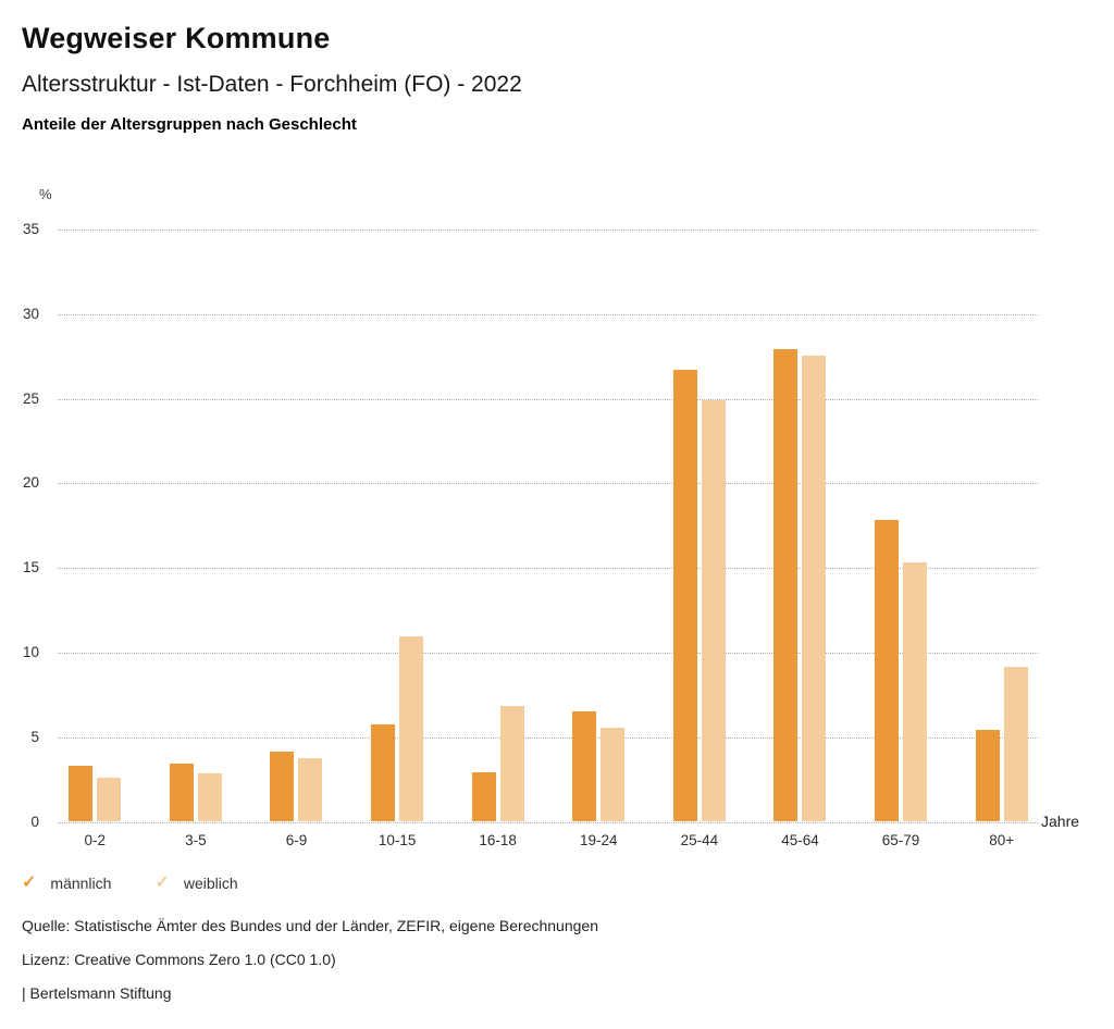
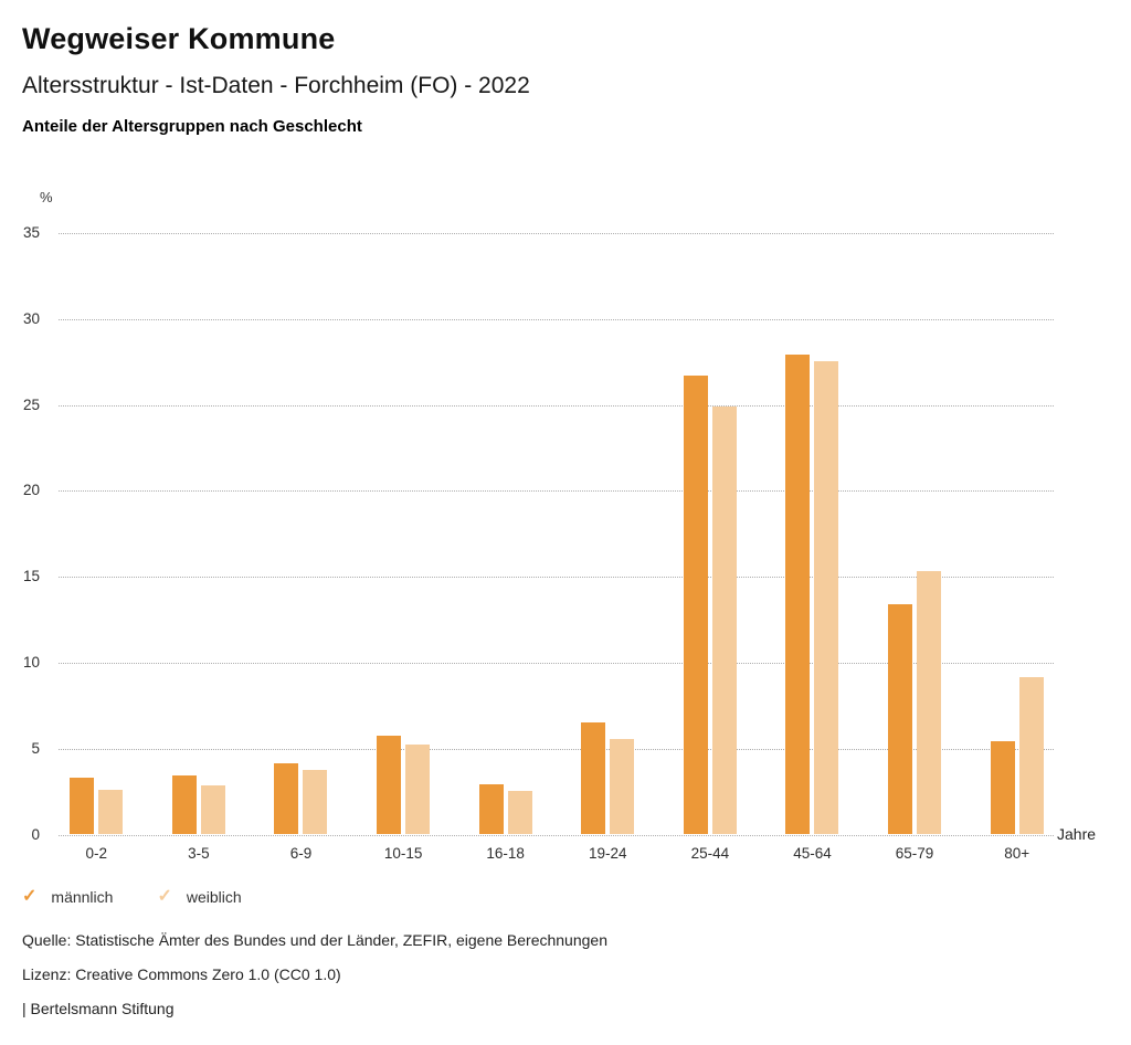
weiblich/10-15: 10.9 -> 5.2
weiblich/16-18: 6.8 -> 2.5
männlich/65-79: 17.8 -> 13.4
